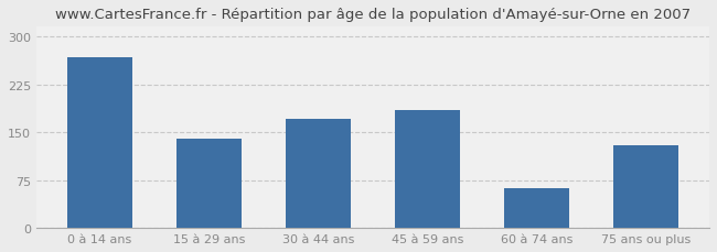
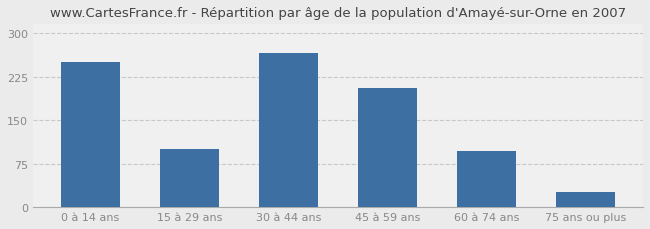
0 à 14 ans: 268 -> 250
15 à 29 ans: 140 -> 100
30 à 44 ans: 170 -> 265
45 à 59 ans: 184 -> 205
60 à 74 ans: 62 -> 97
75 ans ou plus: 130 -> 27
